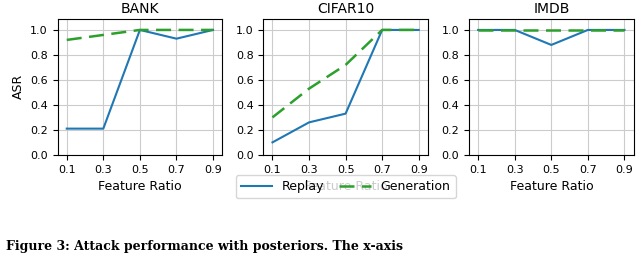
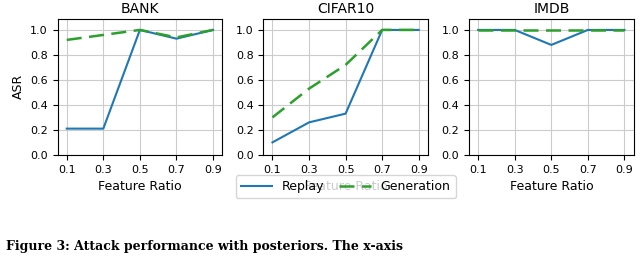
BANK/Generation/0.7: 1.00 -> 0.94
